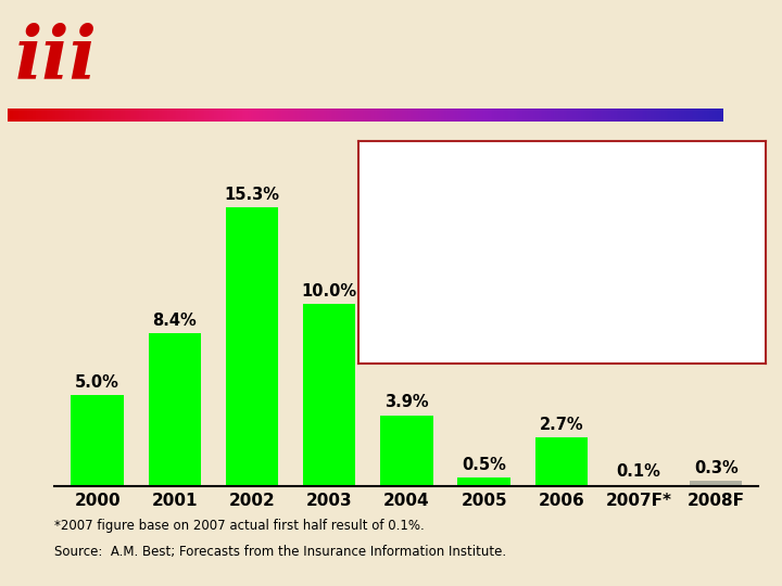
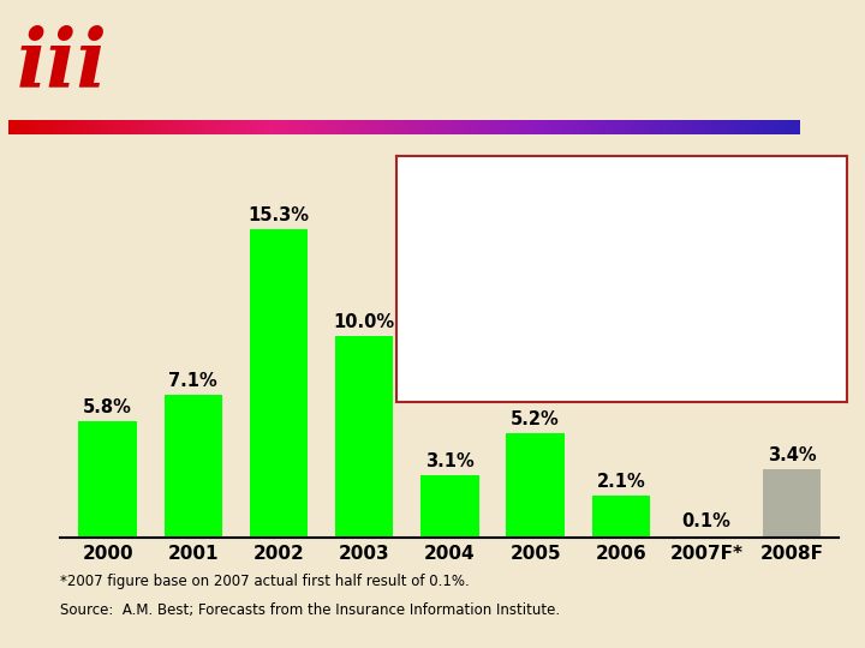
2000: 5.0% -> 5.8%
2001: 8.4% -> 7.1%
2004: 3.9% -> 3.1%
2005: 0.5% -> 5.2%
2006: 2.7% -> 2.1%
2008F: 0.3% -> 3.4%
